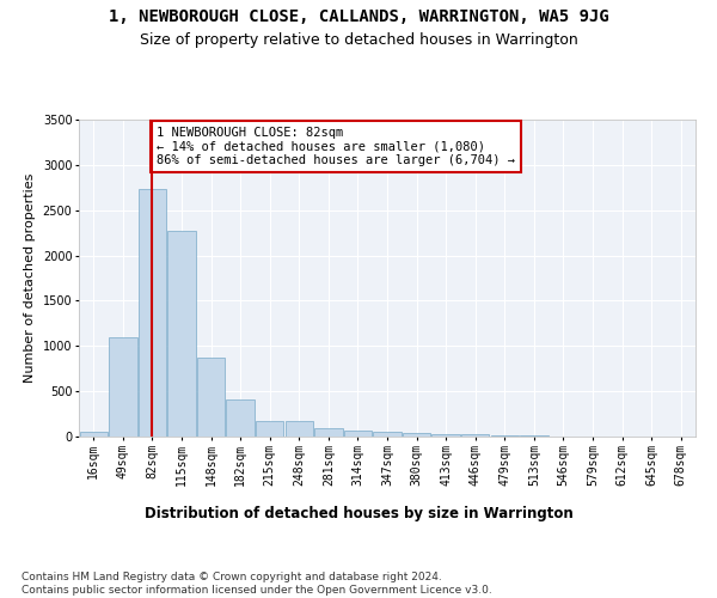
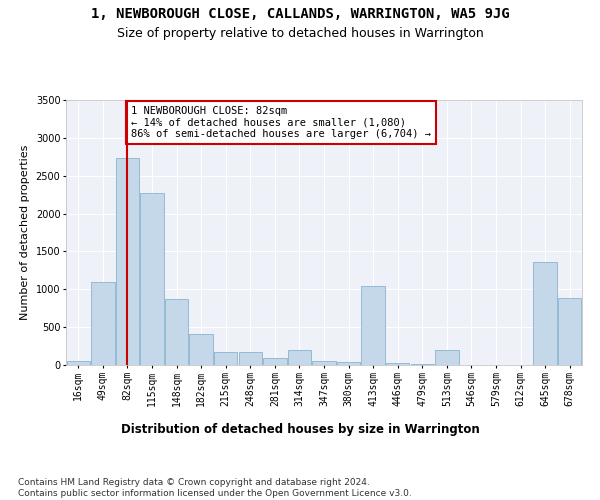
314sqm: 60 -> 200
413sqm: 30 -> 1040
513sqm: 10 -> 200
645sqm: 0 -> 1360
678sqm: 0 -> 880
